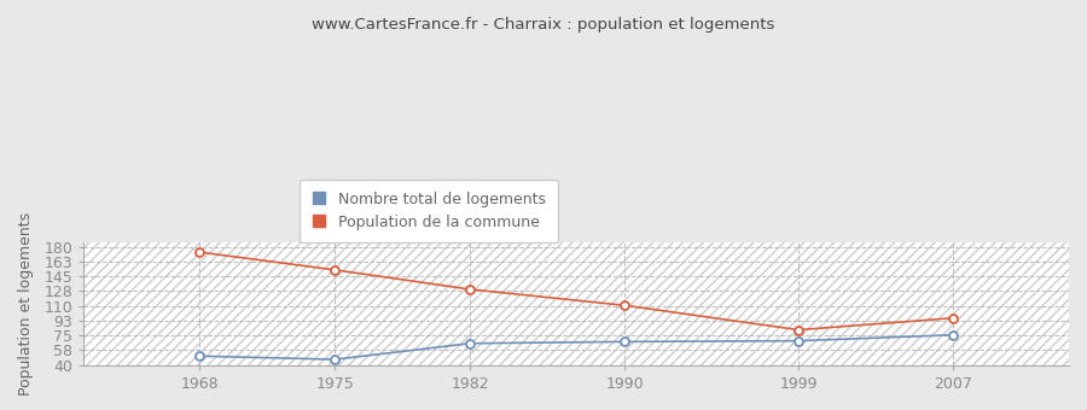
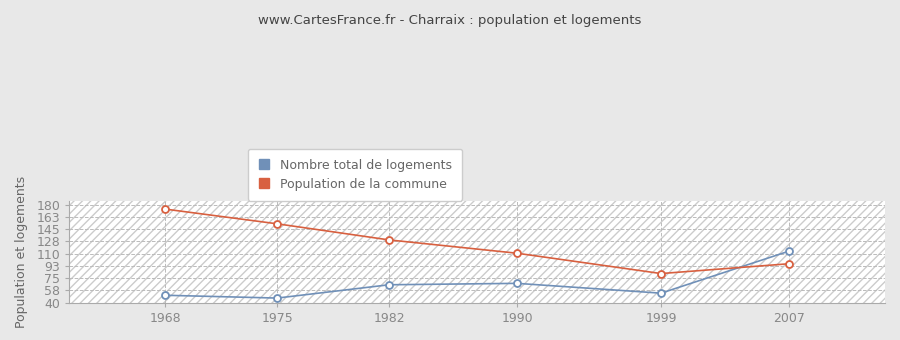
Nombre total de logements/1999: 69 -> 54
Nombre total de logements/2007: 76 -> 114
